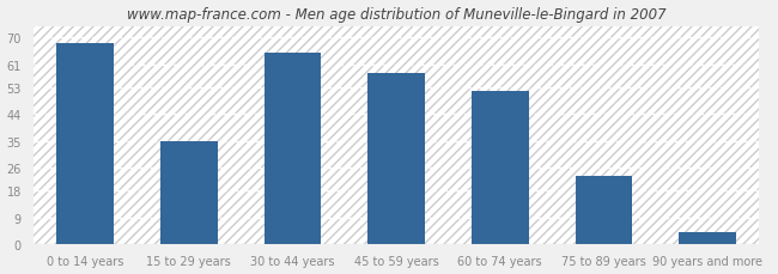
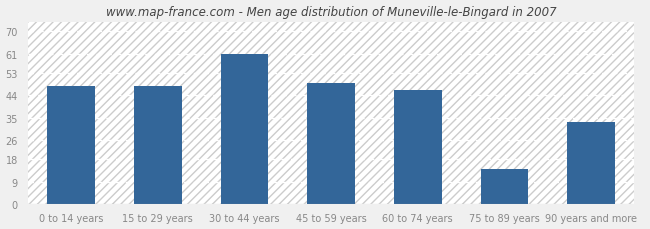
0 to 14 years: 68 -> 48
15 to 29 years: 35 -> 48
30 to 44 years: 65 -> 61
45 to 59 years: 58 -> 49
60 to 74 years: 52 -> 46
75 to 89 years: 23 -> 14
90 years and more: 4 -> 33
